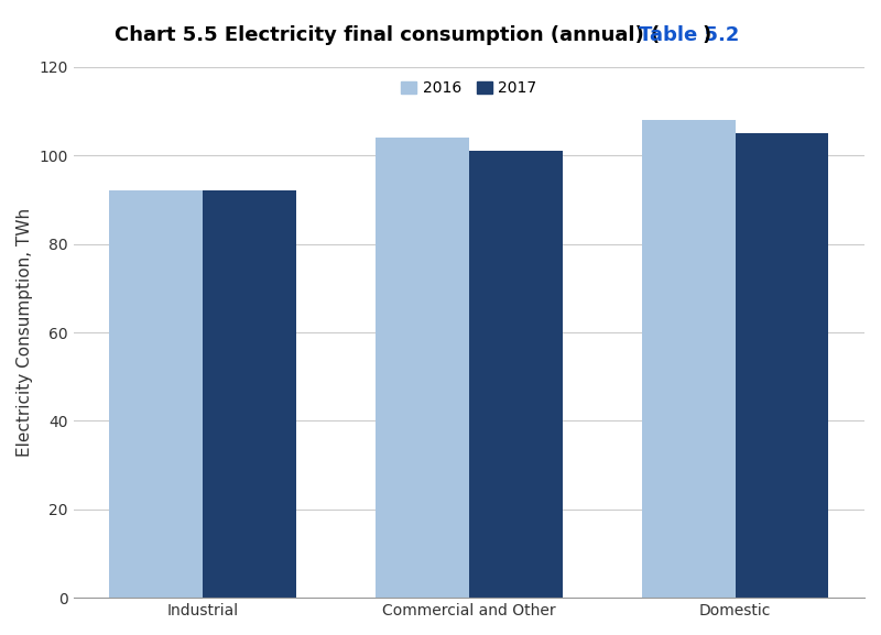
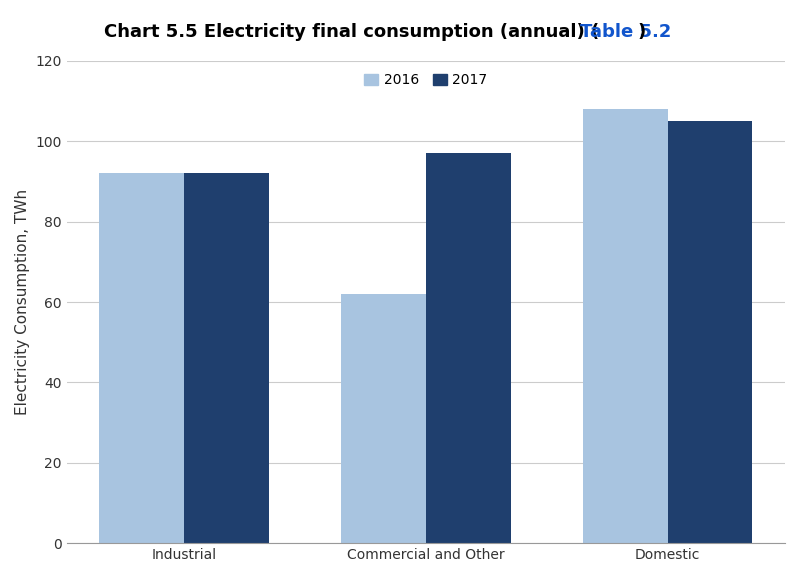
2016/Commercial and Other: 104 -> 62
2017/Commercial and Other: 101 -> 97
